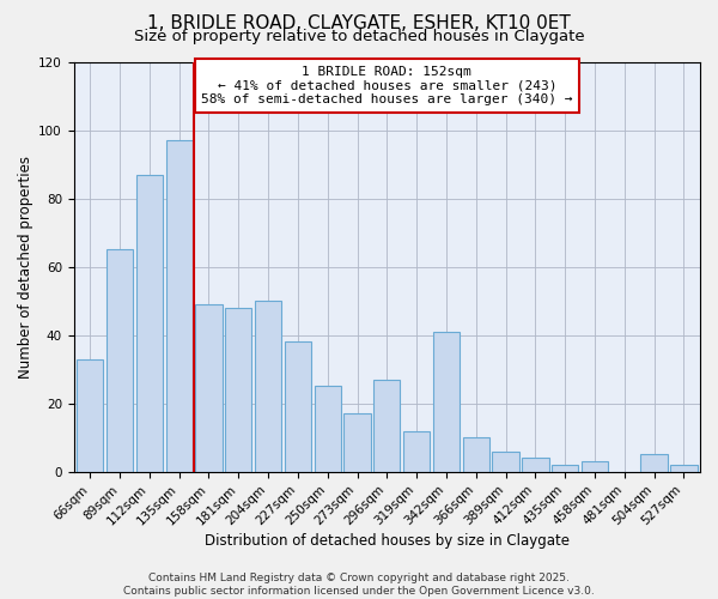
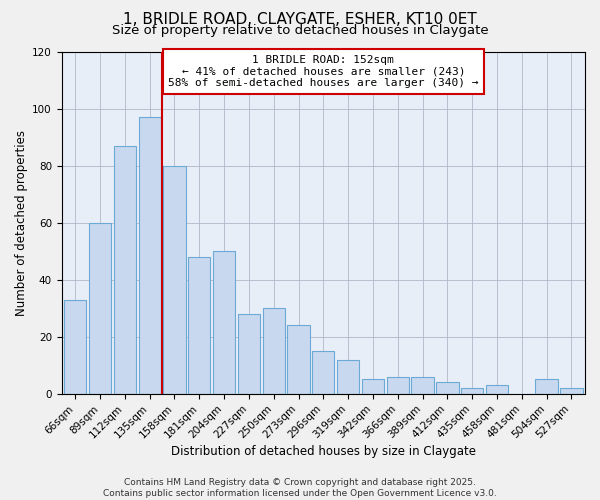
89sqm: 65 -> 60
158sqm: 49 -> 80
227sqm: 38 -> 28
250sqm: 25 -> 30
273sqm: 17 -> 24
296sqm: 27 -> 15
342sqm: 41 -> 5
366sqm: 10 -> 6
